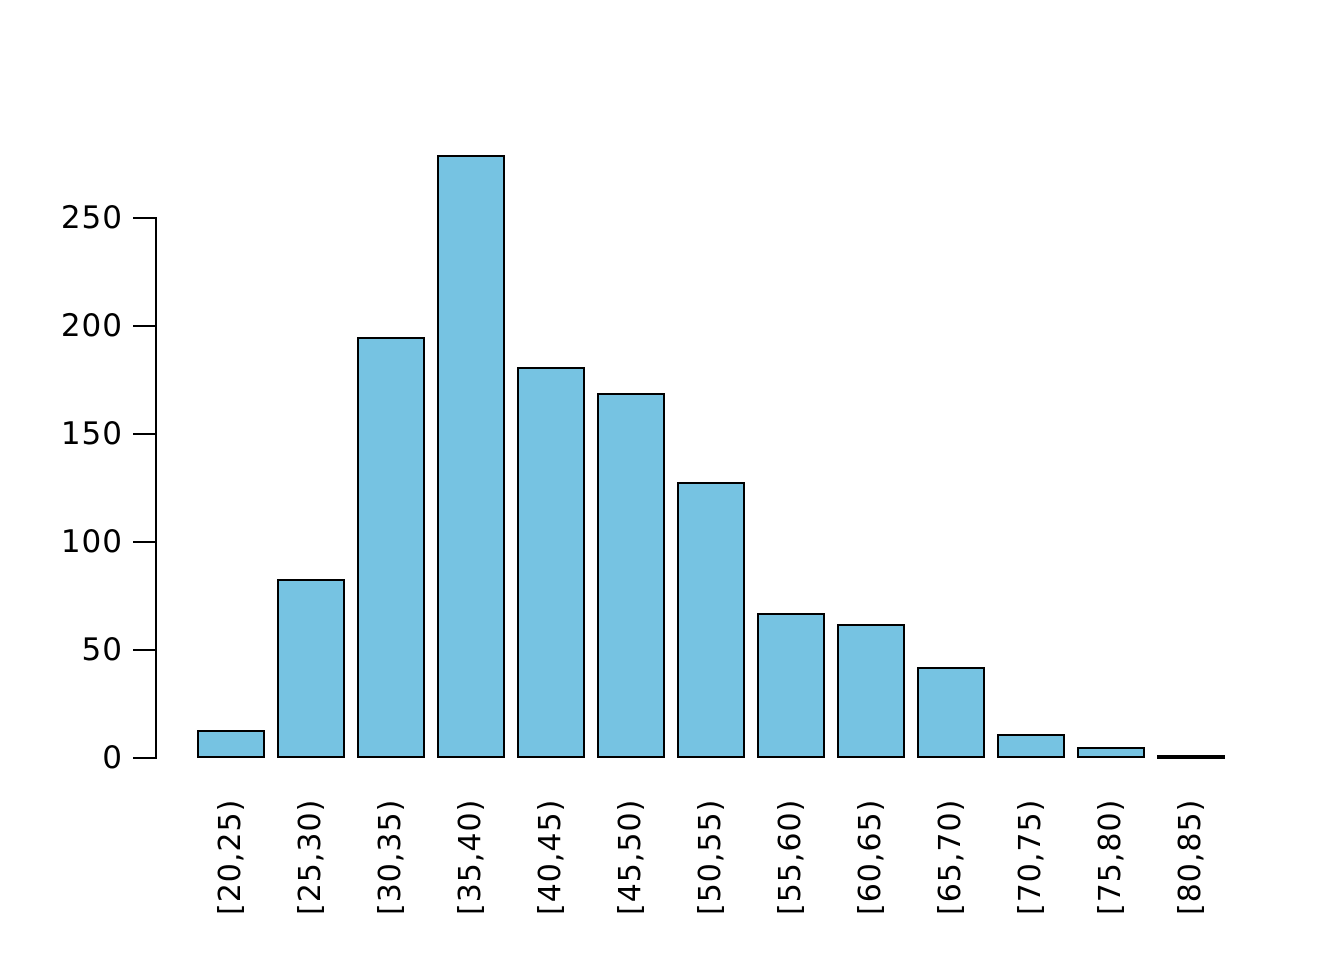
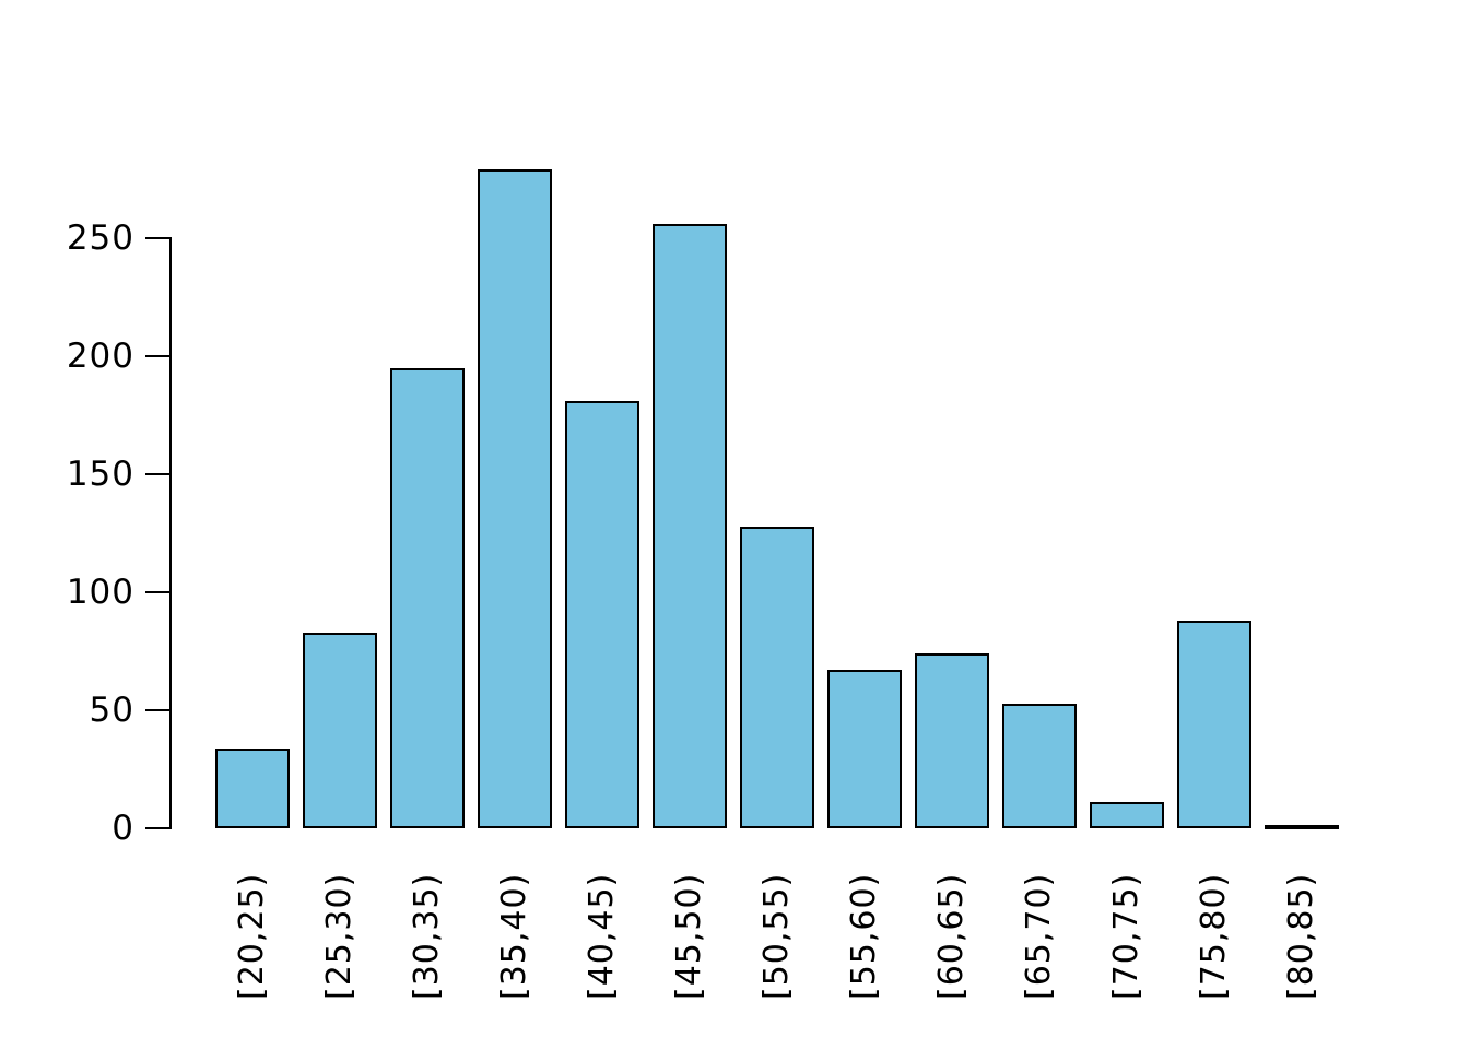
[20,25): 13 -> 34
[45,50): 169 -> 256
[60,65): 62 -> 74
[65,70): 42 -> 53
[75,80): 5 -> 88
